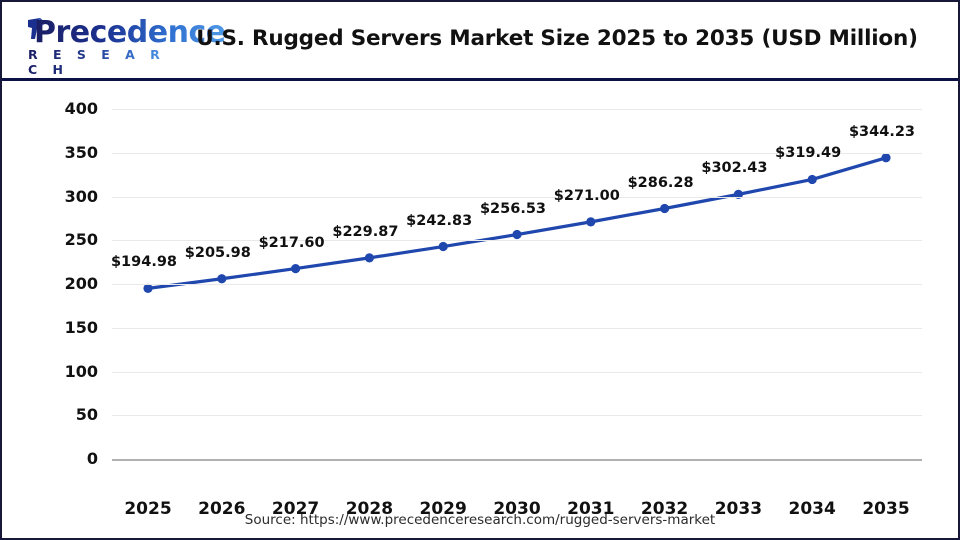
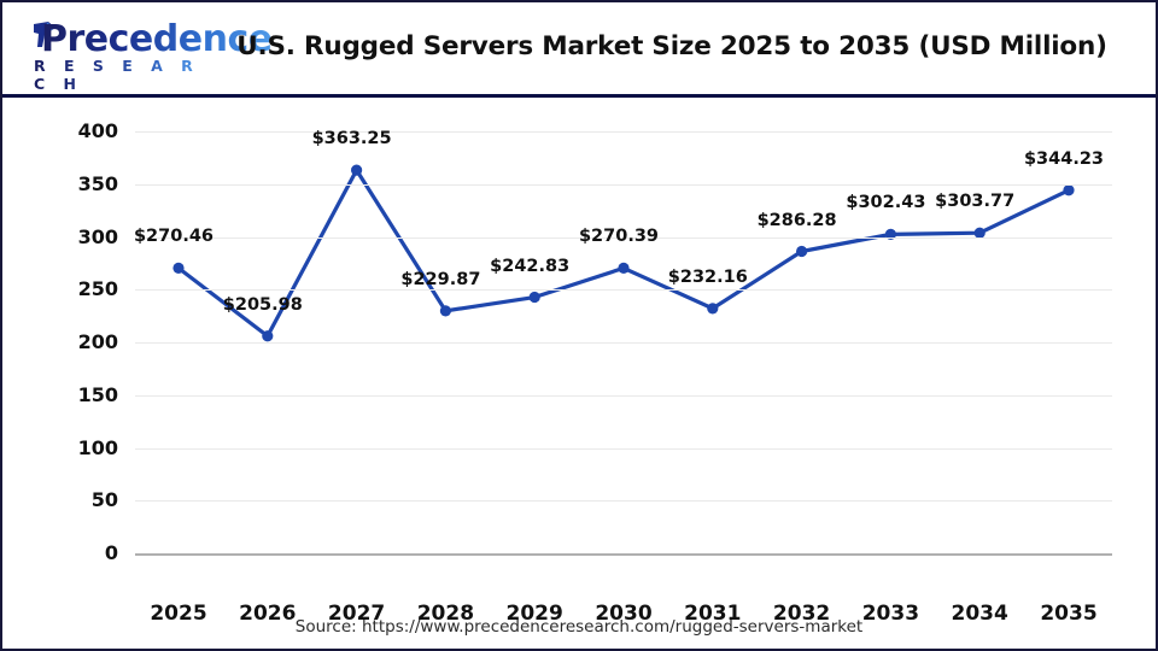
2025: $194.98 -> $270.46
2027: $217.60 -> $363.25
2030: $256.53 -> $270.39
2031: $271.00 -> $232.16
2034: $319.49 -> $303.77
